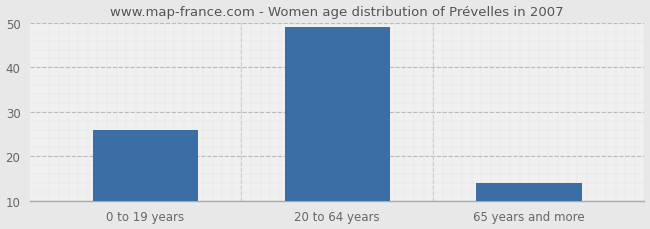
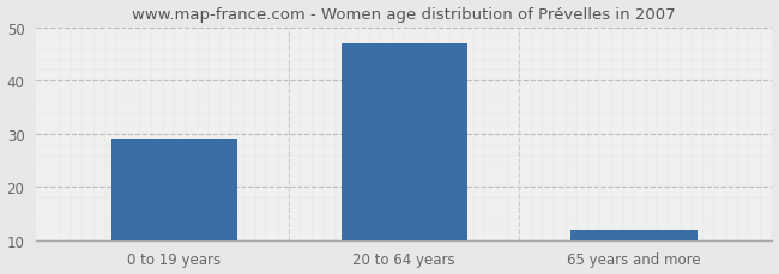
0 to 19 years: 26 -> 29
20 to 64 years: 49 -> 47
65 years and more: 14 -> 12
